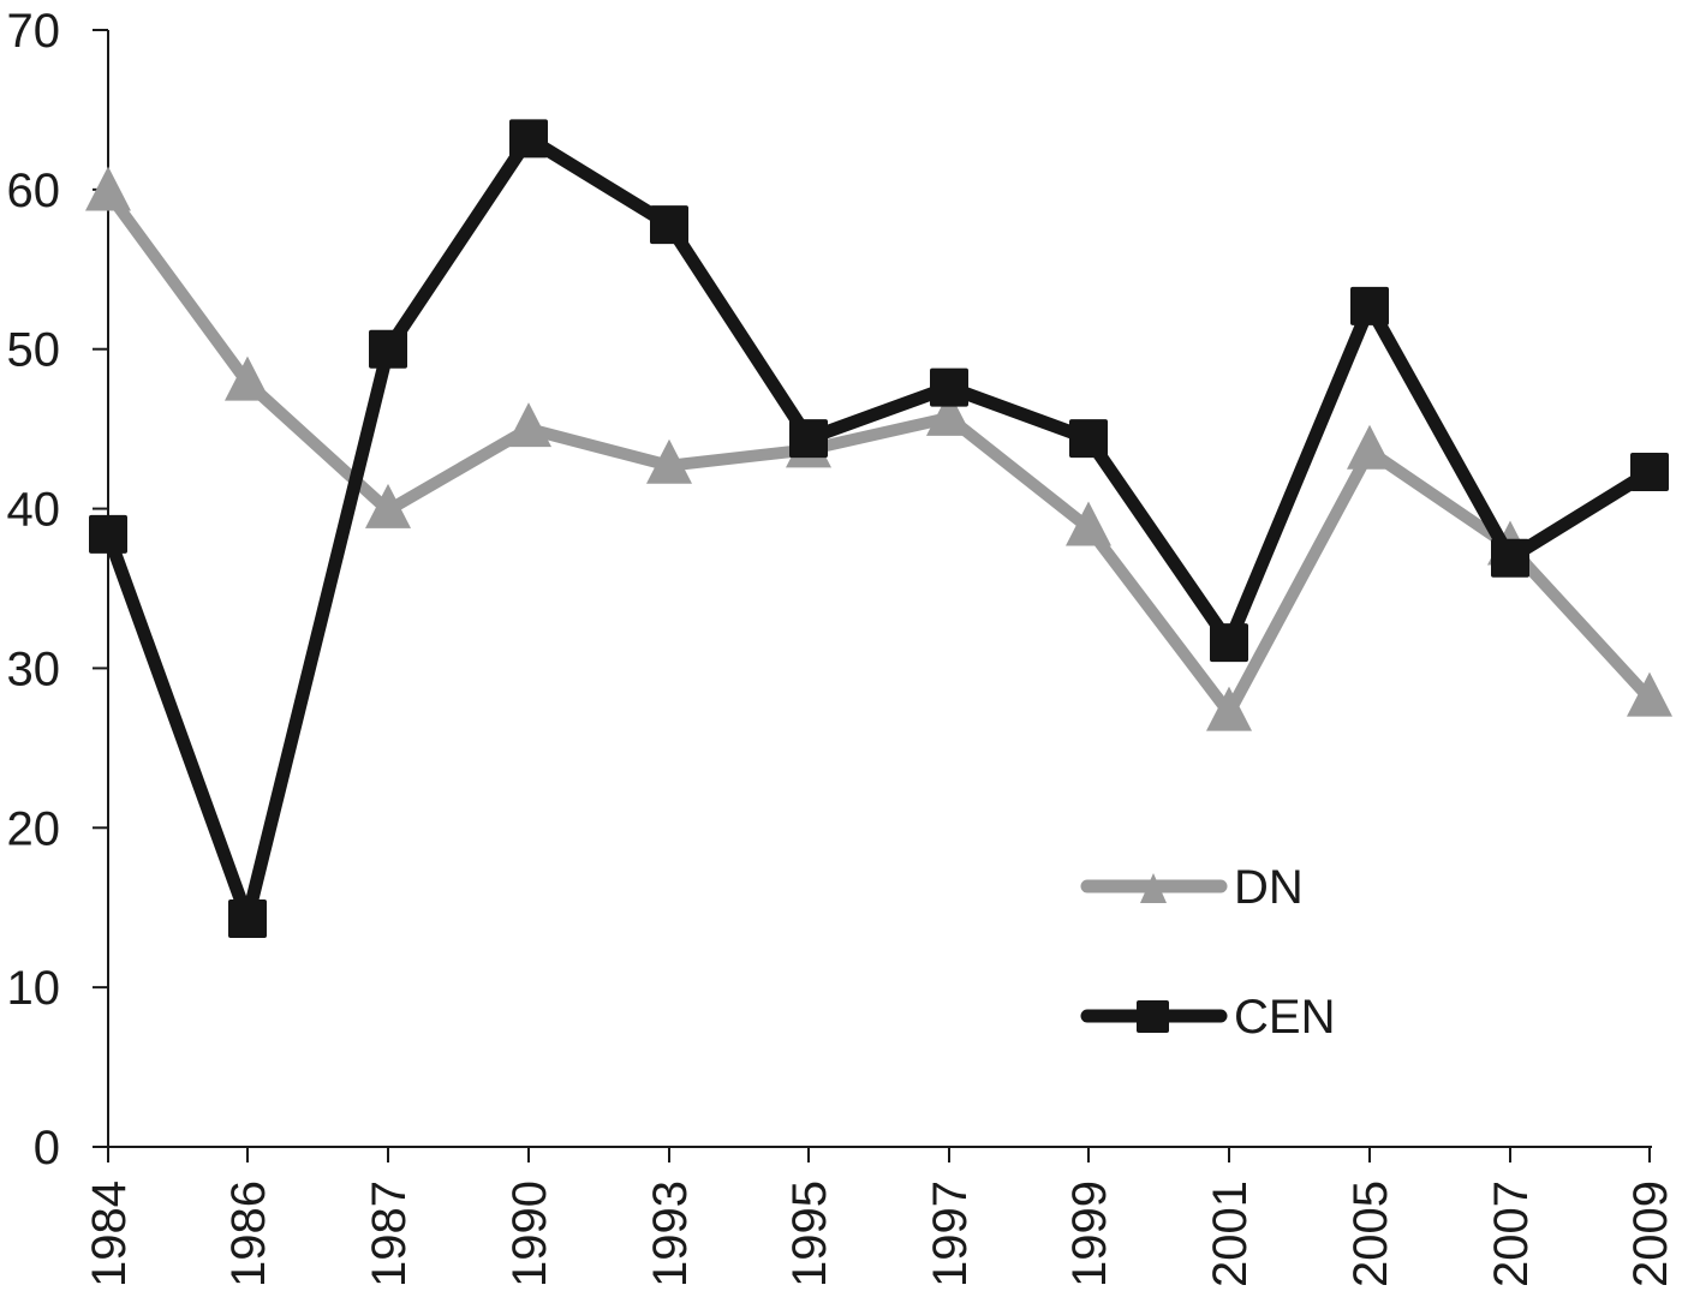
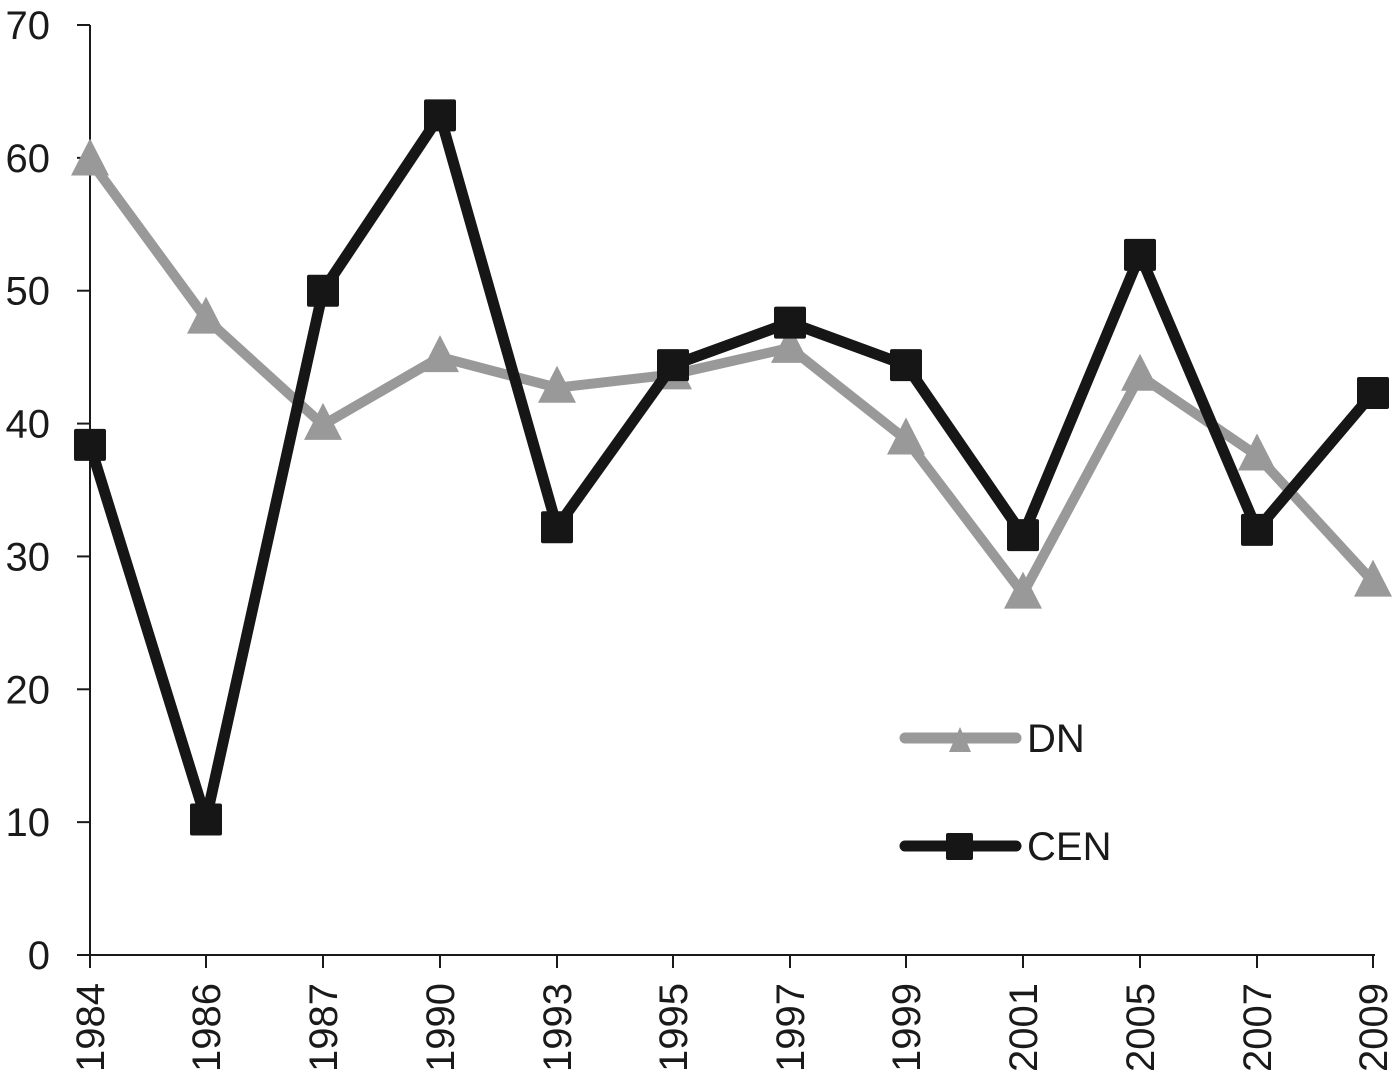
CEN/1986: 14.3 -> 10.2
CEN/1993: 57.8 -> 32.2
CEN/2007: 36.9 -> 32.0
